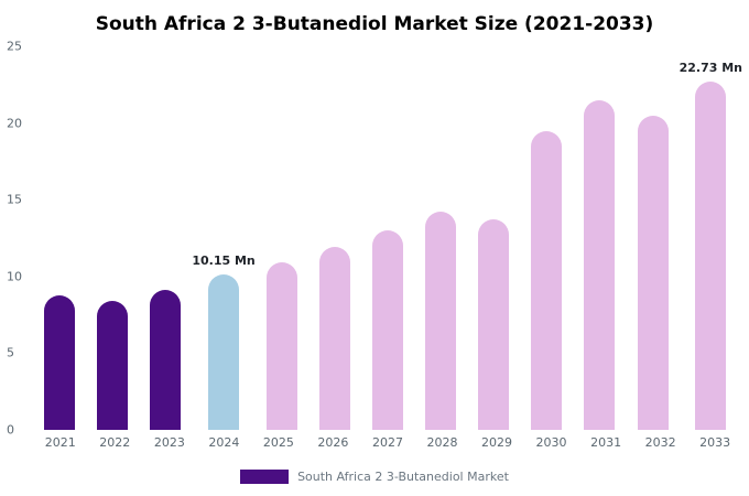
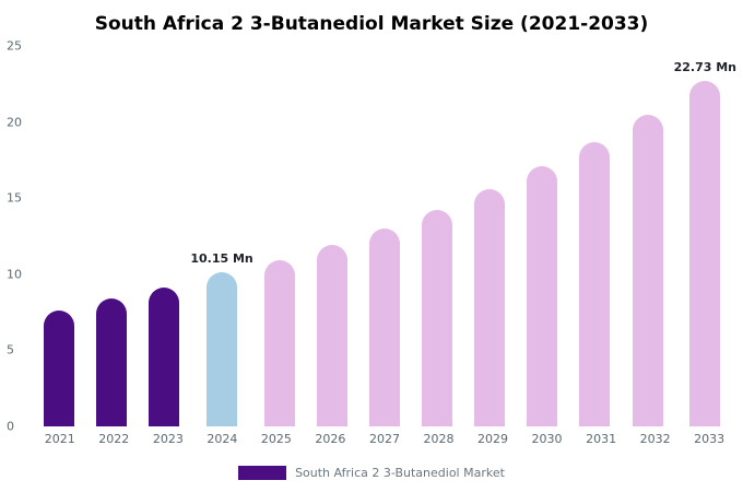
2021: 8.8 -> 7.6
2029: 13.7 -> 15.6
2030: 19.5 -> 17.1
2031: 21.5 -> 18.7
